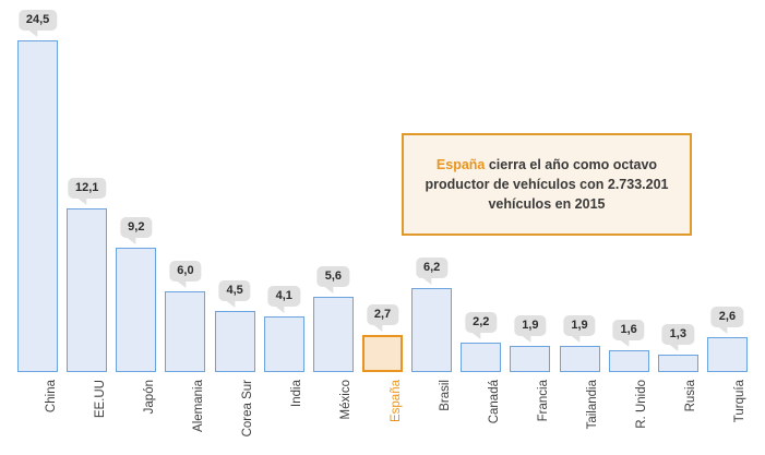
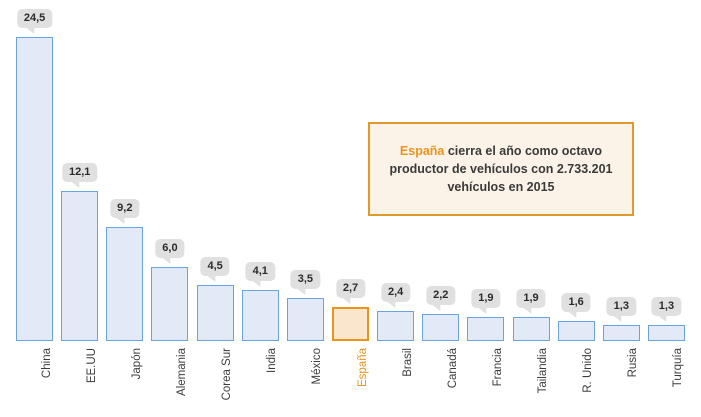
México: 5,6 -> 3,5
Brasil: 6,2 -> 2,4
Turquía: 2,6 -> 1,3
